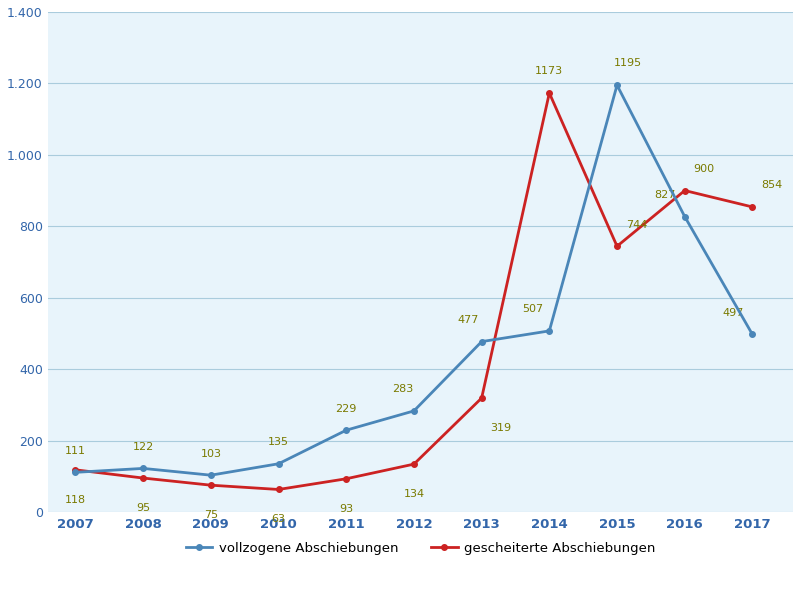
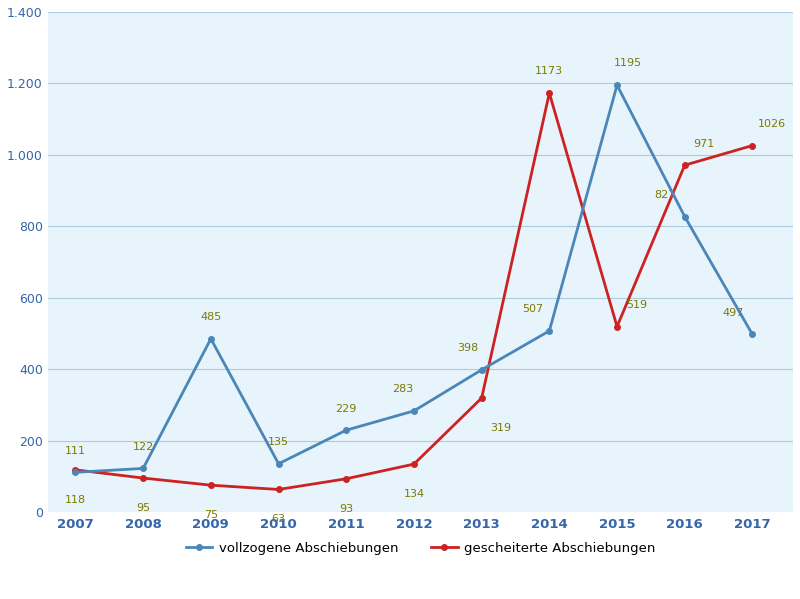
vollzogene Abschiebungen/2009: 103 -> 485
vollzogene Abschiebungen/2013: 477 -> 398
gescheiterte Abschiebungen/2015: 744 -> 519
gescheiterte Abschiebungen/2016: 900 -> 971
gescheiterte Abschiebungen/2017: 854 -> 1026
